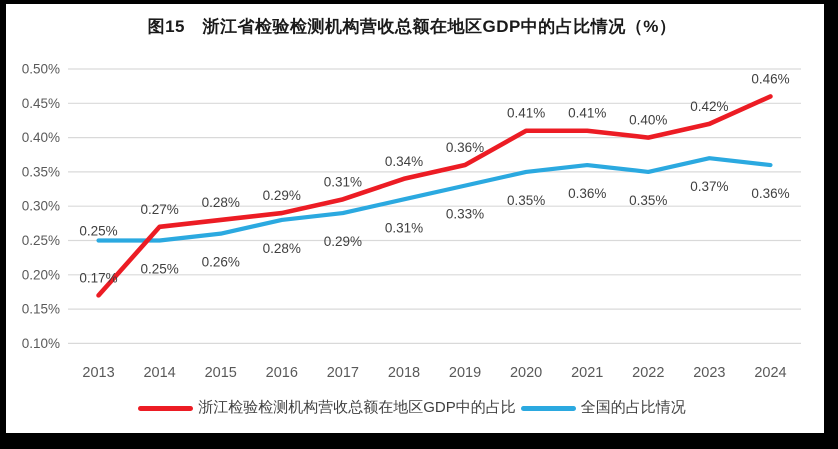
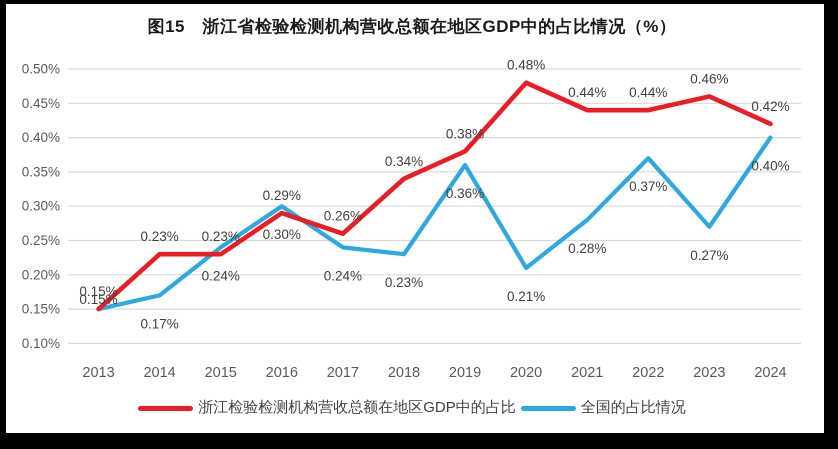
浙江检验检测机构营收总额在地区GDP中的占比/2013: 0.17% -> 0.15%
全国的占比情况/2013: 0.25% -> 0.15%
浙江检验检测机构营收总额在地区GDP中的占比/2014: 0.27% -> 0.23%
全国的占比情况/2014: 0.25% -> 0.17%
浙江检验检测机构营收总额在地区GDP中的占比/2015: 0.28% -> 0.23%
全国的占比情况/2015: 0.26% -> 0.24%
全国的占比情况/2016: 0.28% -> 0.30%
浙江检验检测机构营收总额在地区GDP中的占比/2017: 0.31% -> 0.26%
全国的占比情况/2017: 0.29% -> 0.24%
全国的占比情况/2018: 0.31% -> 0.23%
浙江检验检测机构营收总额在地区GDP中的占比/2019: 0.36% -> 0.38%
全国的占比情况/2019: 0.33% -> 0.36%
浙江检验检测机构营收总额在地区GDP中的占比/2020: 0.41% -> 0.48%
全国的占比情况/2020: 0.35% -> 0.21%
浙江检验检测机构营收总额在地区GDP中的占比/2021: 0.41% -> 0.44%
全国的占比情况/2021: 0.36% -> 0.28%
浙江检验检测机构营收总额在地区GDP中的占比/2022: 0.40% -> 0.44%
全国的占比情况/2022: 0.35% -> 0.37%
浙江检验检测机构营收总额在地区GDP中的占比/2023: 0.42% -> 0.46%
全国的占比情况/2023: 0.37% -> 0.27%
浙江检验检测机构营收总额在地区GDP中的占比/2024: 0.46% -> 0.42%
全国的占比情况/2024: 0.36% -> 0.40%
